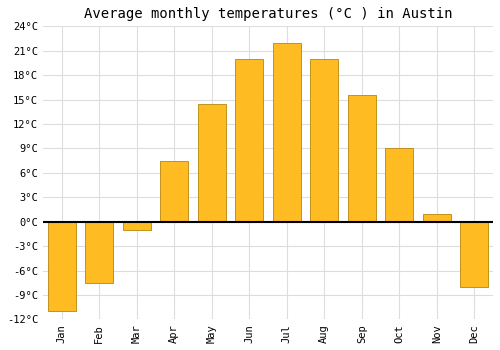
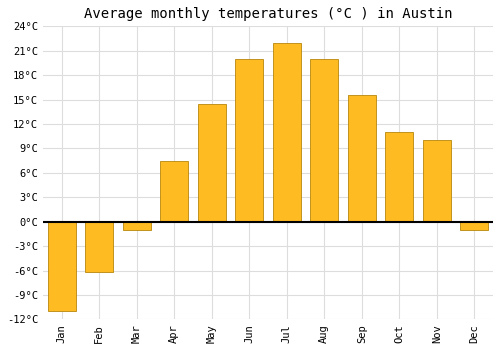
Feb: -7.5°C -> -6.2°C
Oct: 9.0°C -> 11.0°C
Nov: 1.0°C -> 10.0°C
Dec: -8.0°C -> -1.0°C
